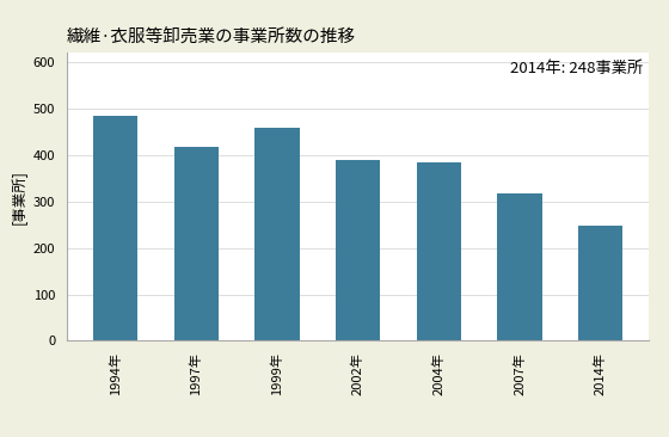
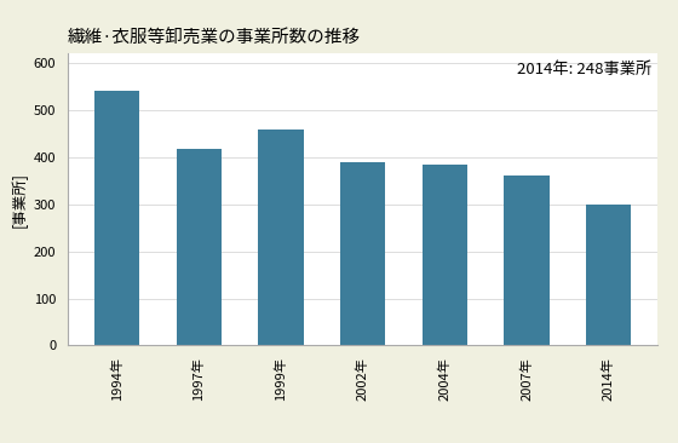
1994年: 483 -> 540
2007年: 317 -> 360
2014年: 248 -> 300
